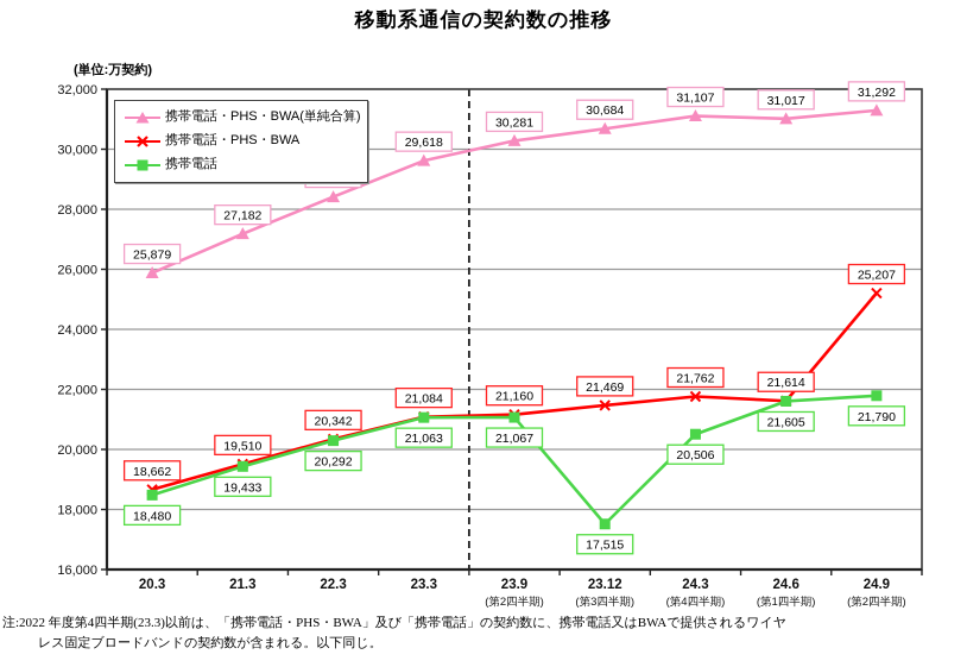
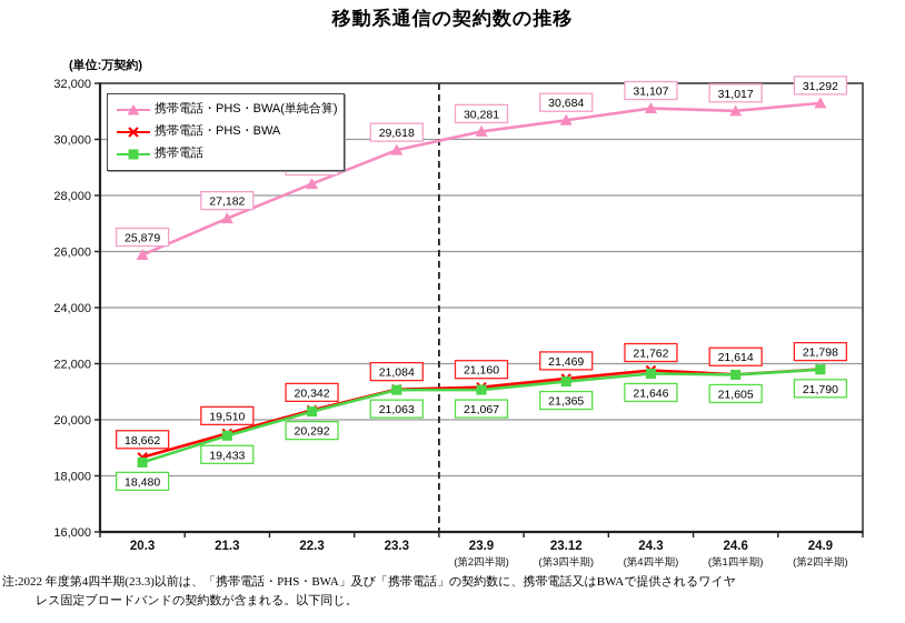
携帯電話/23.12: 17,515 -> 21,365
携帯電話/24.3: 20,506 -> 21,646
携帯電話・PHS・BWA/24.9: 25,207 -> 21,798
